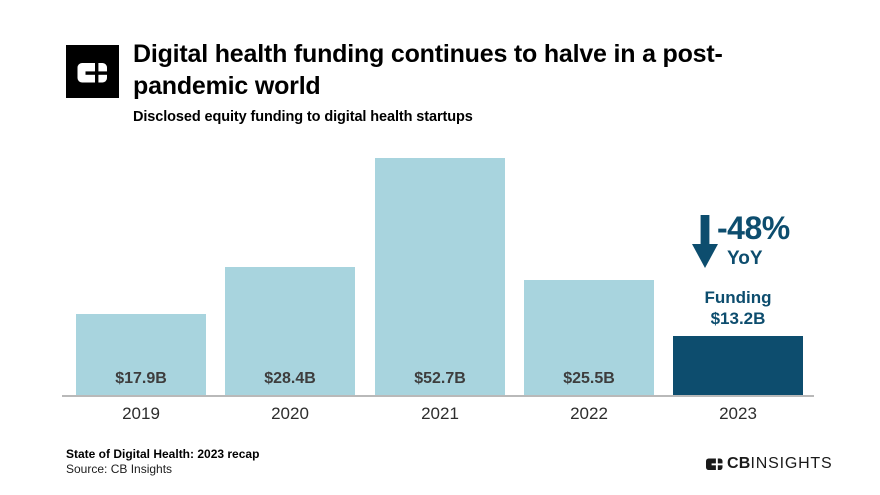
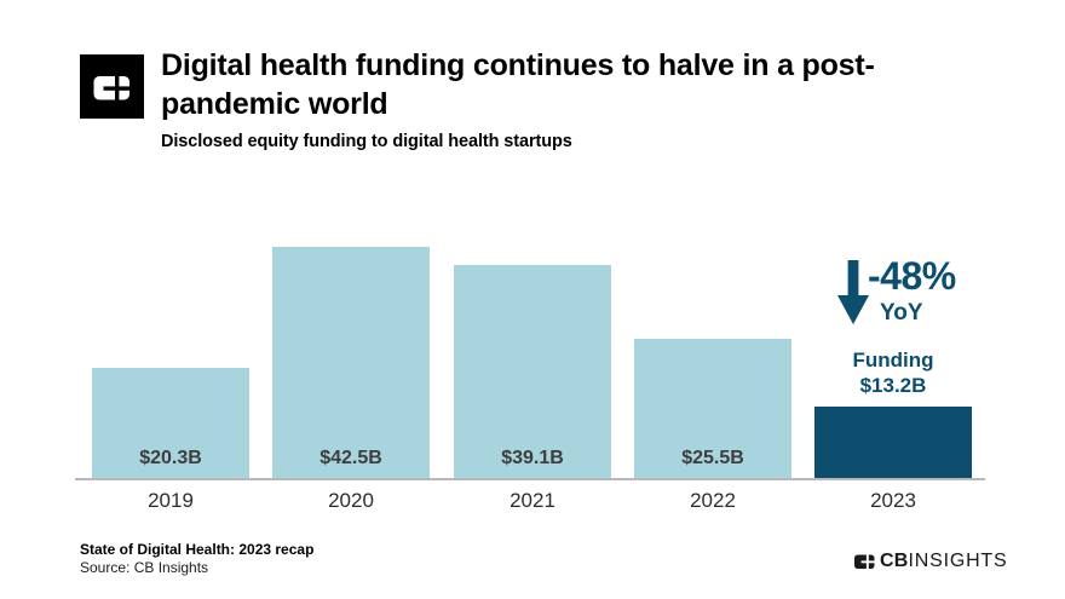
2019: $17.9B -> $20.3B
2020: $28.4B -> $42.5B
2021: $52.7B -> $39.1B
